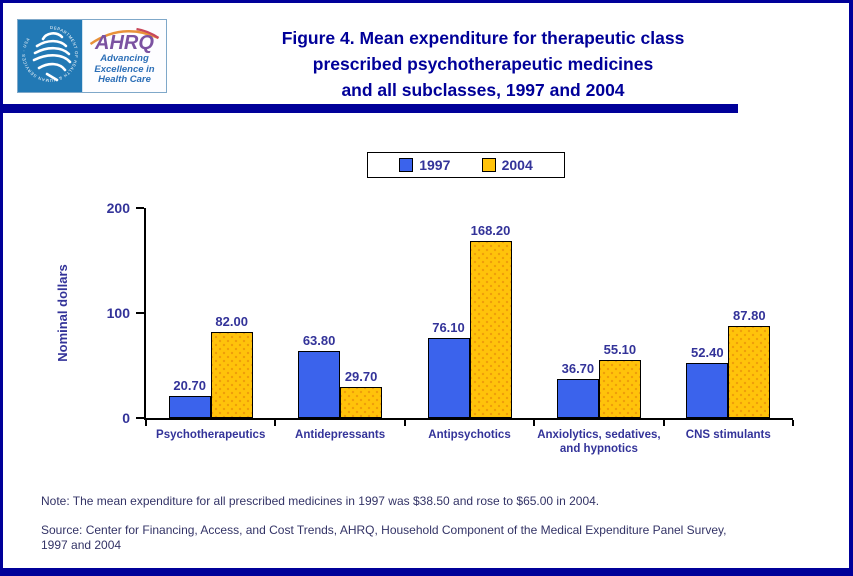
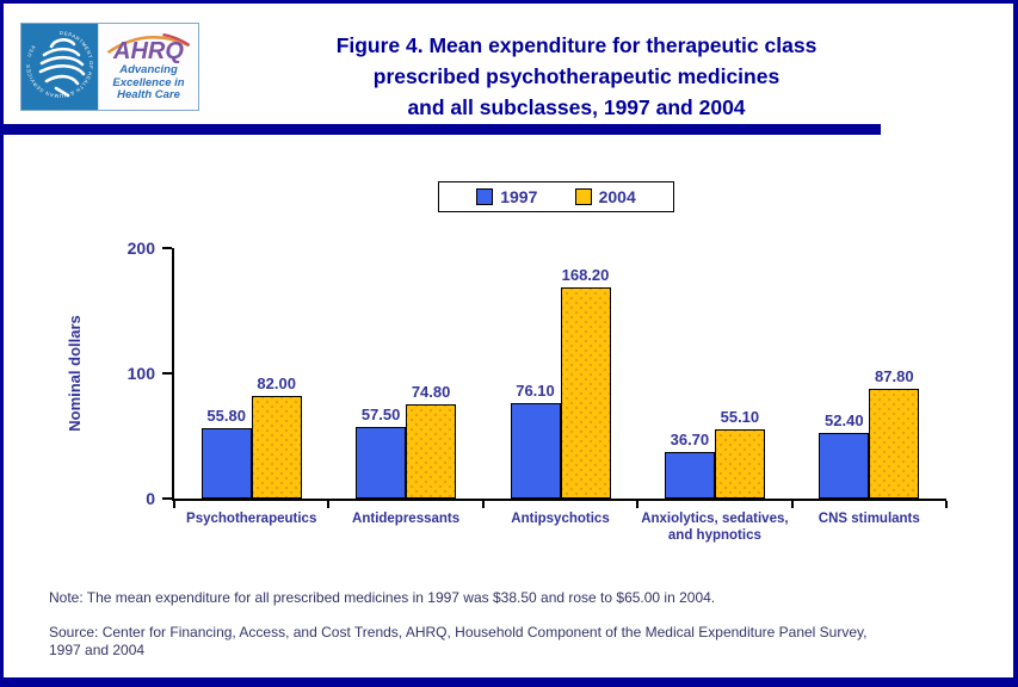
1997/Psychotherapeutics: 20.70 -> 55.80
1997/Antidepressants: 63.80 -> 57.50
2004/Antidepressants: 29.70 -> 74.80
